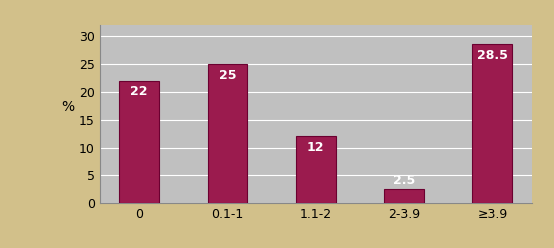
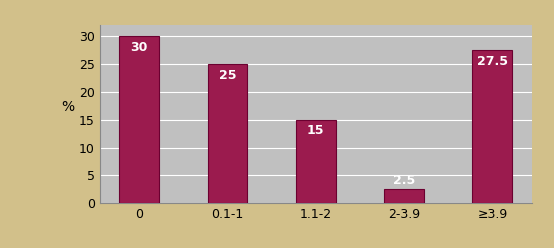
0: 22 -> 30
1.1-2: 12 -> 15
≥3.9: 28.5 -> 27.5
